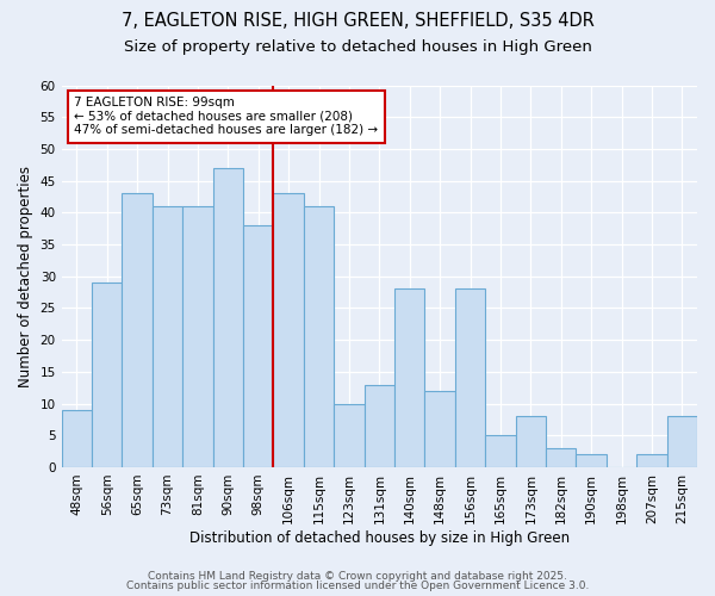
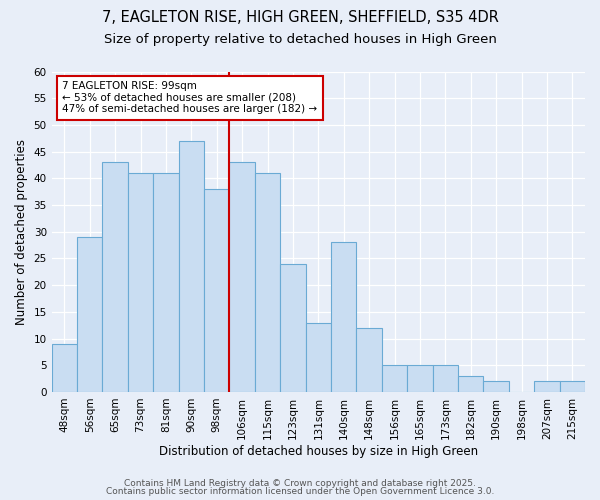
123sqm: 10 -> 24
156sqm: 28 -> 5
173sqm: 8 -> 5
215sqm: 8 -> 2
